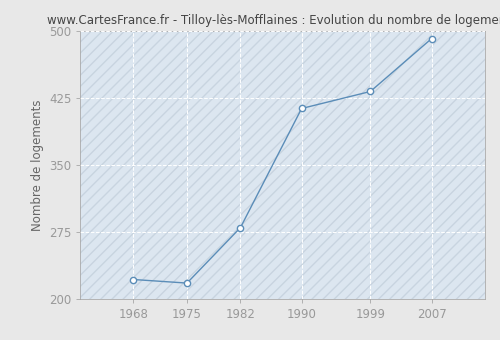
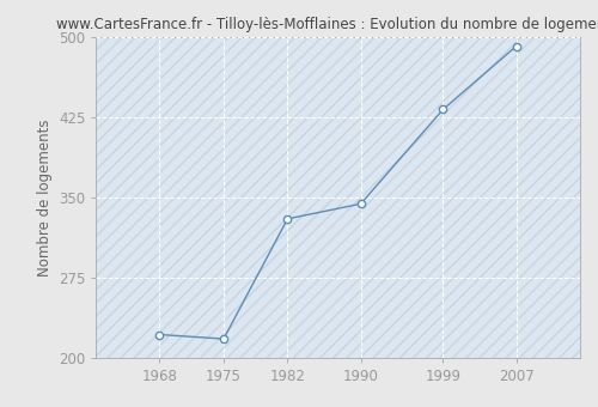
1982: 280 -> 330
1990: 413 -> 344
